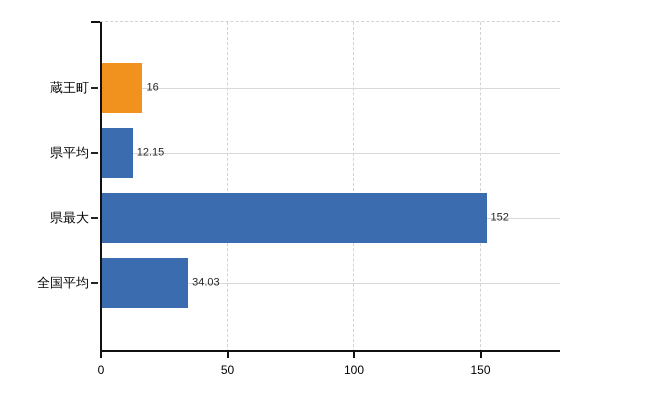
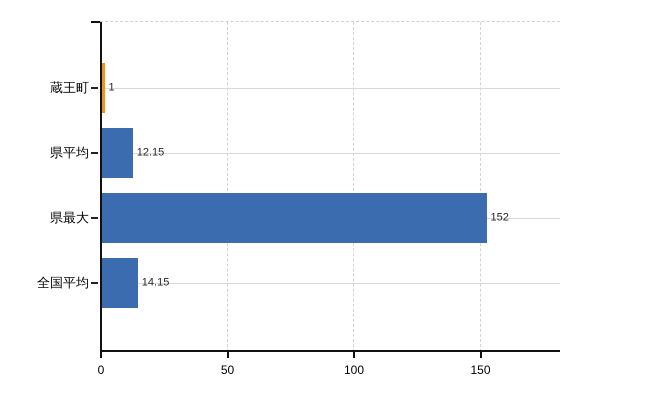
蔵王町: 16 -> 1
全国平均: 34.03 -> 14.15
